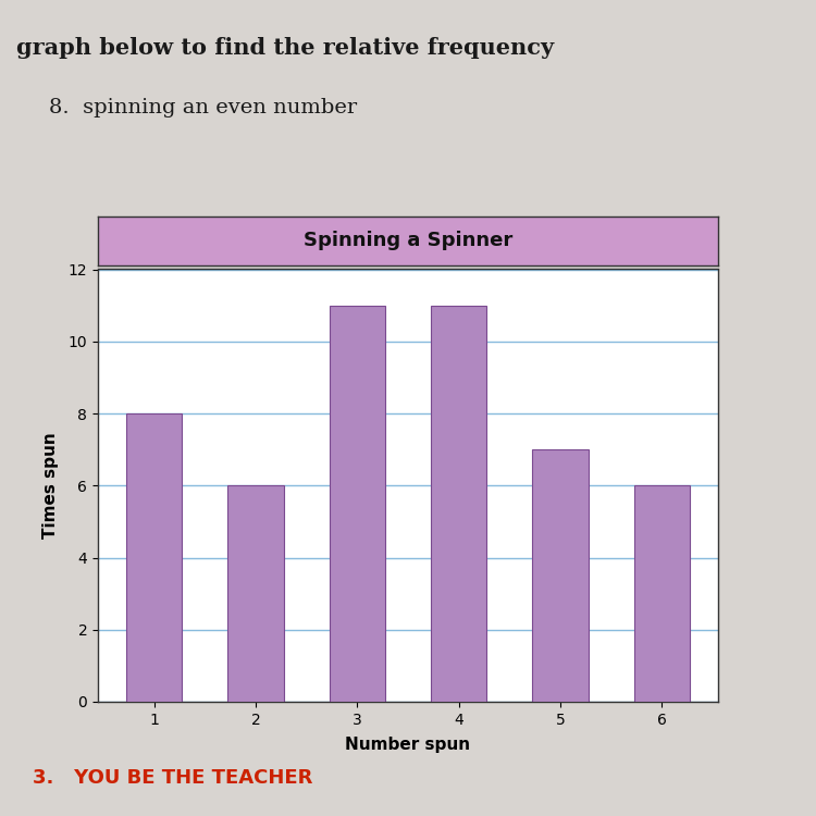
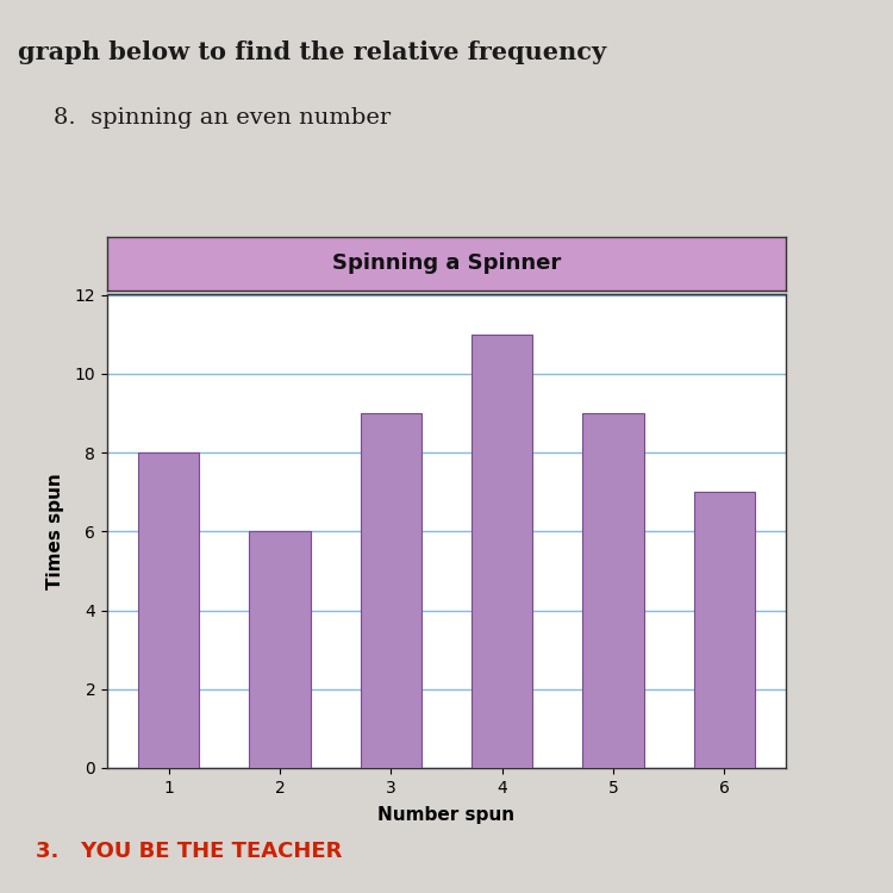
3: 11 -> 9
5: 7 -> 9
6: 6 -> 7
